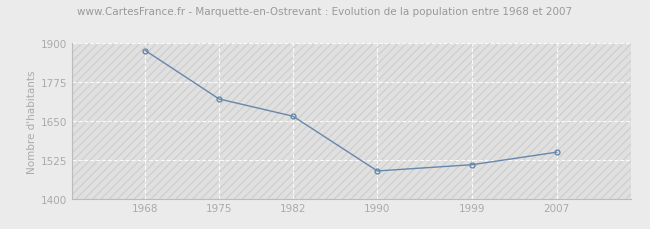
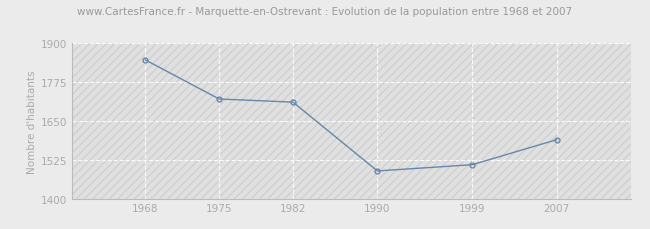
1968: 1875 -> 1845
1982: 1665 -> 1710
2007: 1550 -> 1590
